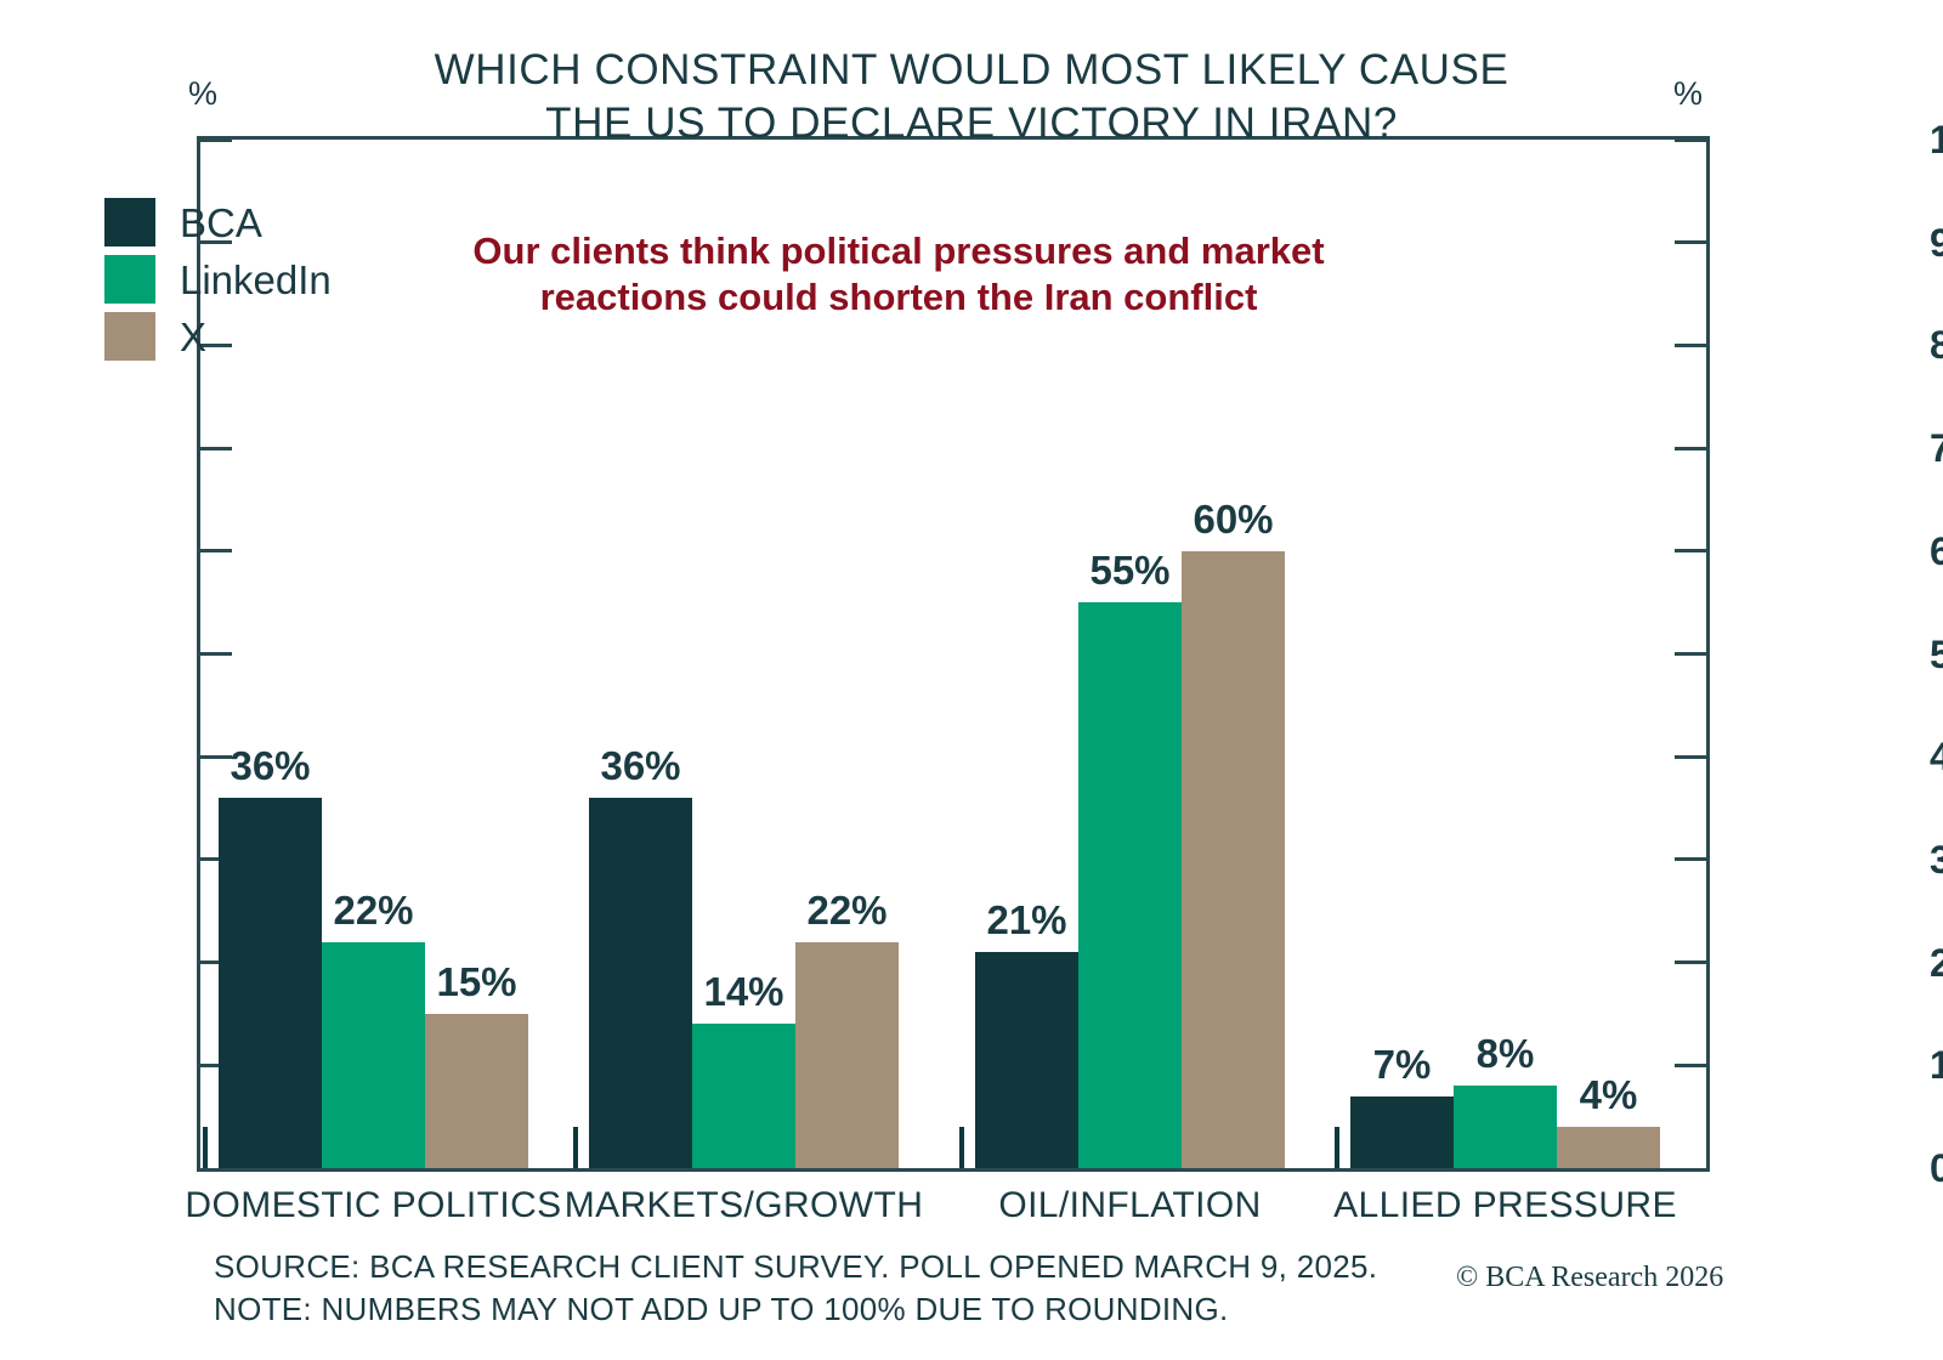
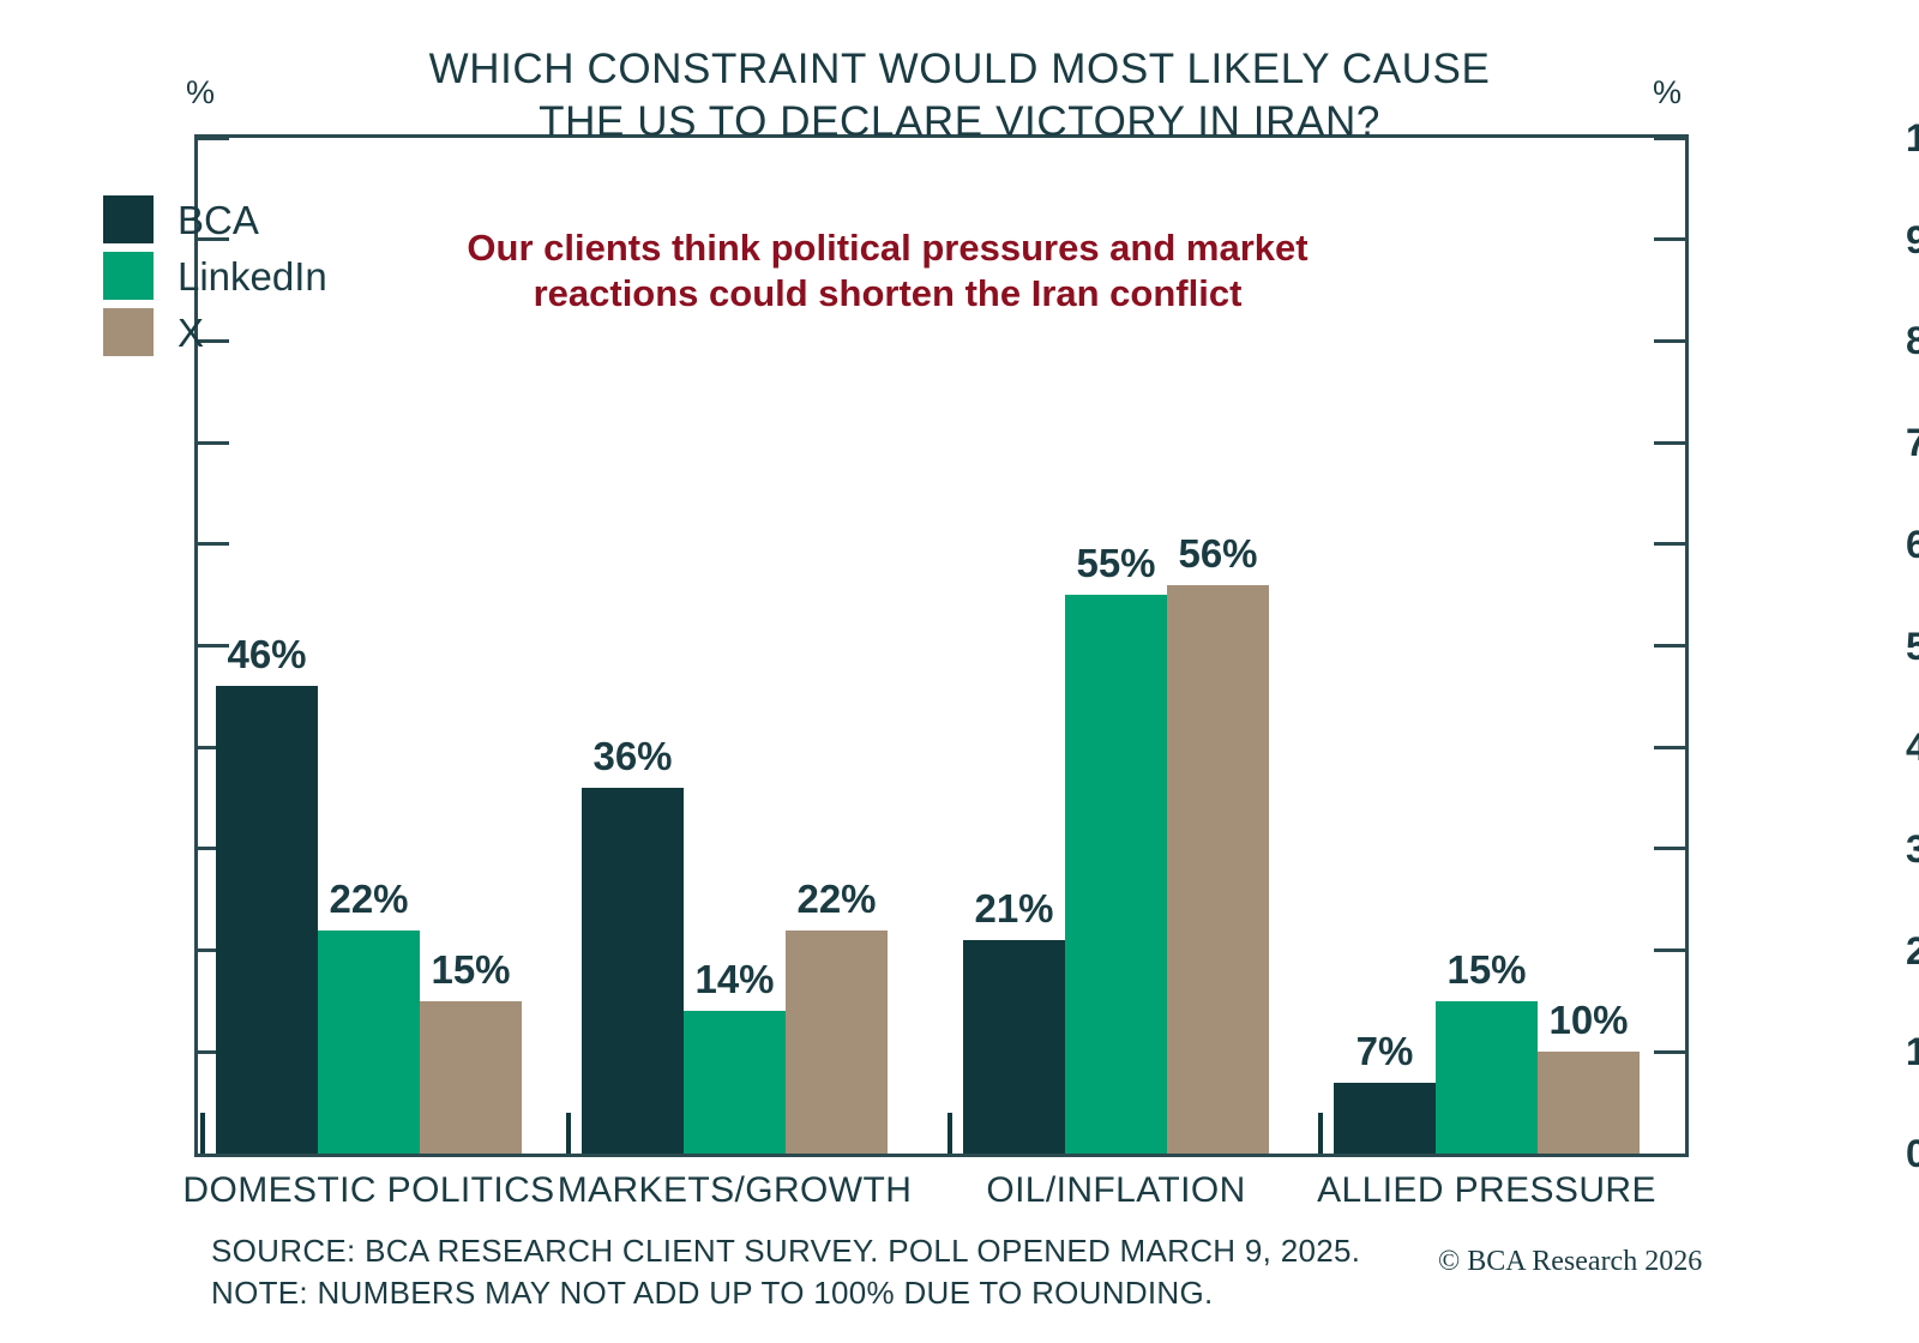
BCA/DOMESTIC POLITICS: 36% -> 46%
X/OIL/INFLATION: 60% -> 56%
LinkedIn/ALLIED PRESSURE: 8% -> 15%
X/ALLIED PRESSURE: 4% -> 10%
